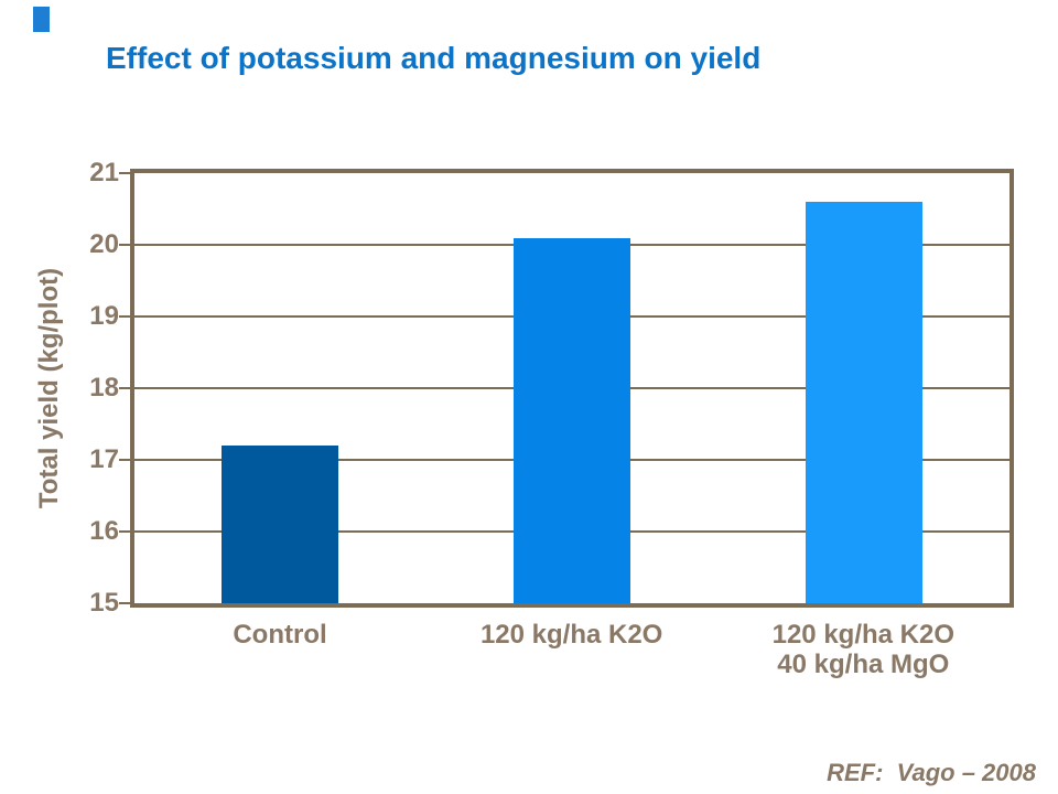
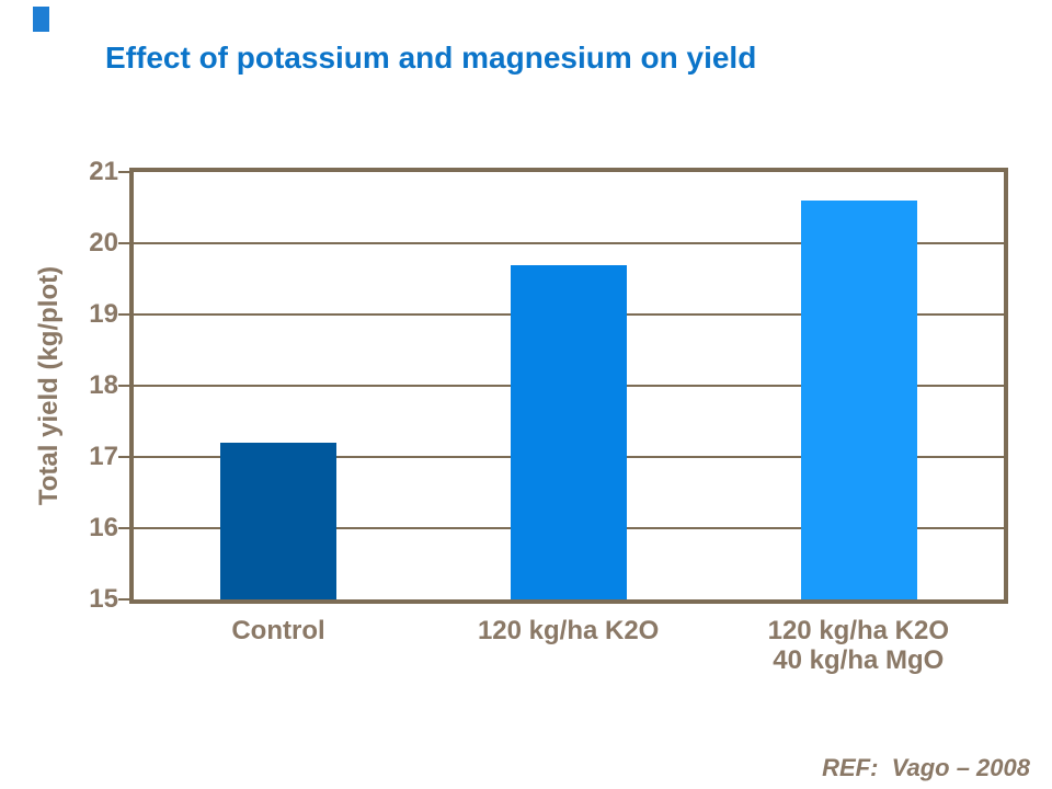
120 kg/ha K2O: 20.1 -> 19.7
